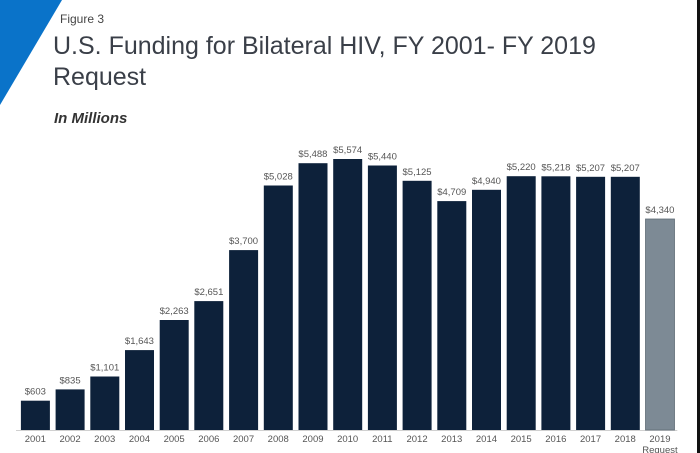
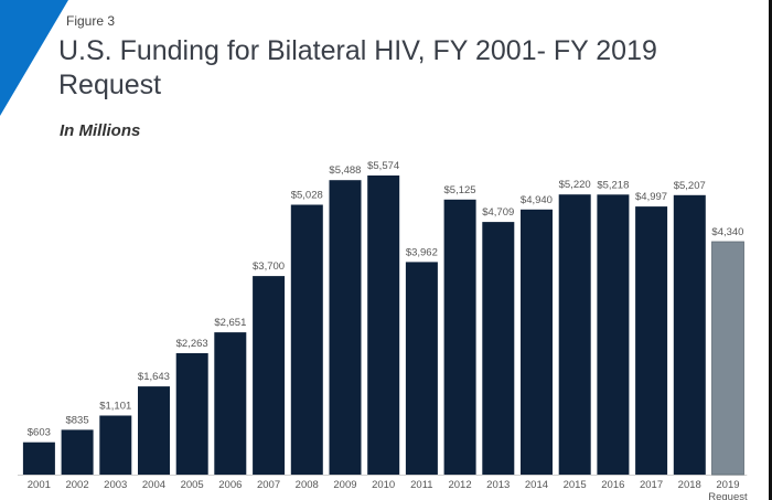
2011: $5,440 -> $3,962
2017: $5,207 -> $4,997
